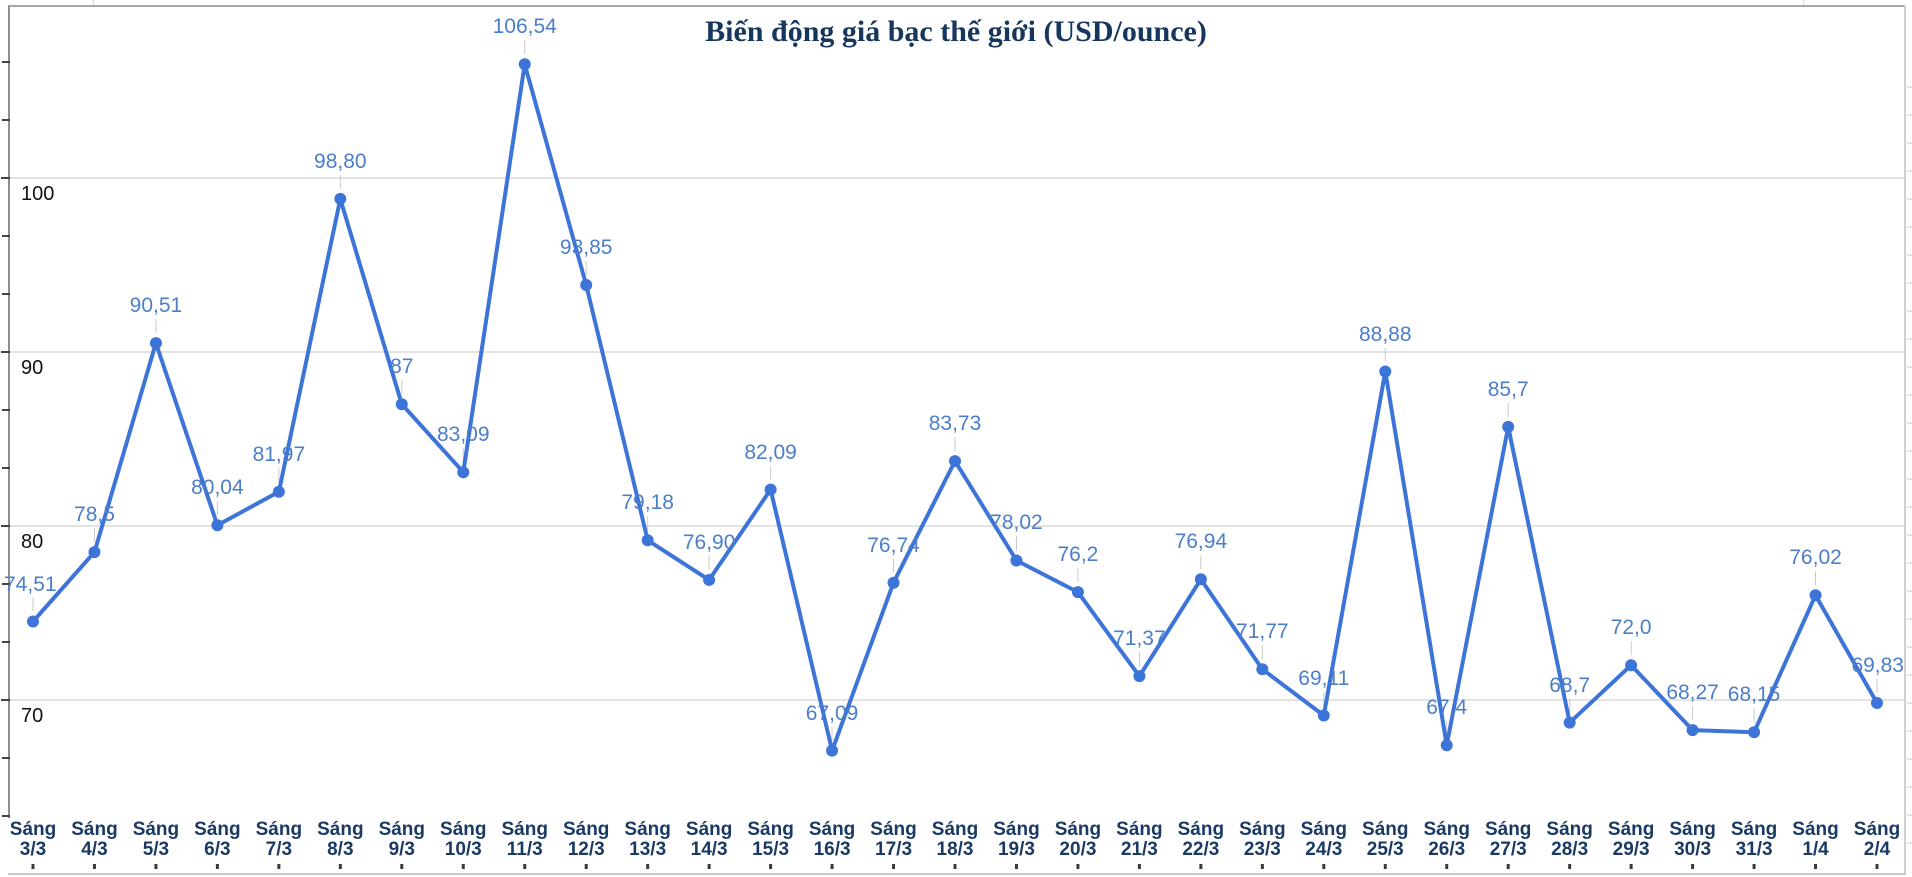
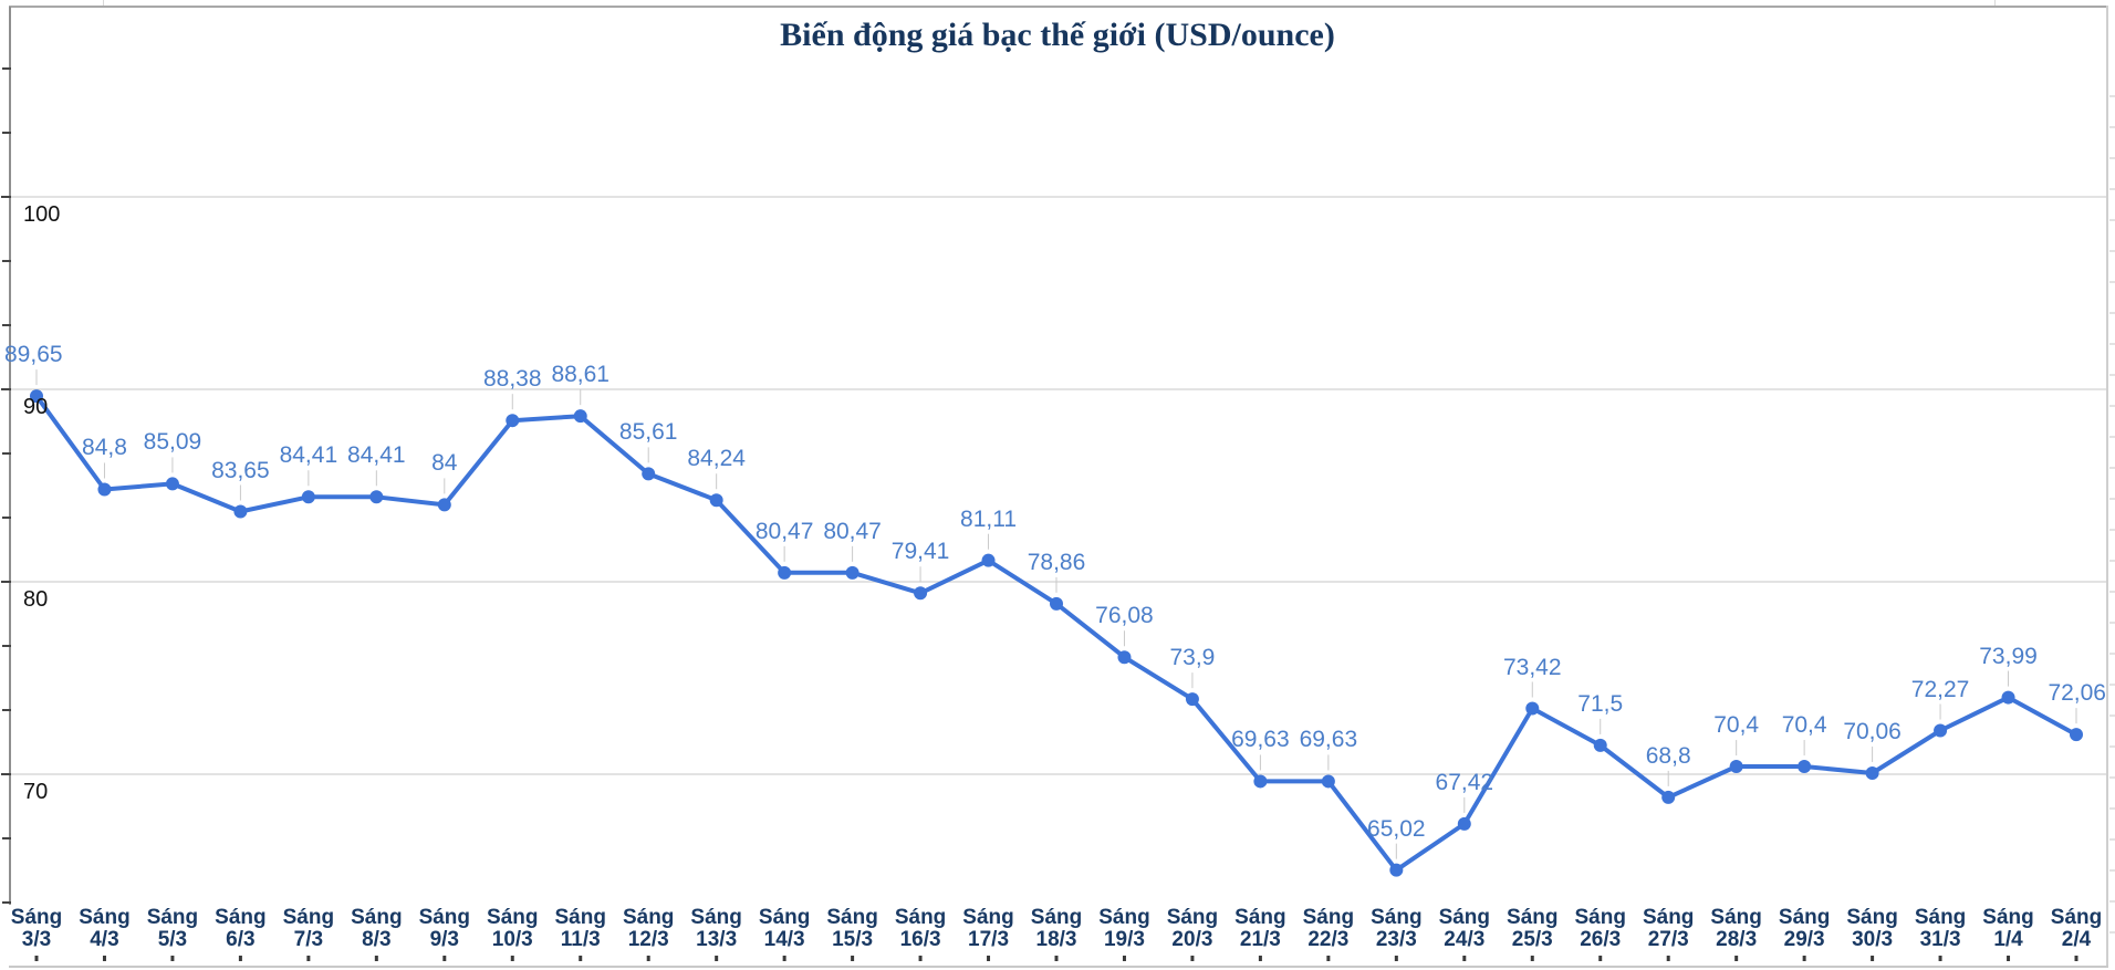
Sáng 3/3: 74,51 -> 89,65
Sáng 4/3: 78,5 -> 84,8
Sáng 5/3: 90,51 -> 85,09
Sáng 6/3: 80,04 -> 83,65
Sáng 7/3: 81,97 -> 84,41
Sáng 8/3: 98,80 -> 84,41
Sáng 9/3: 87 -> 84
Sáng 10/3: 83,09 -> 88,38
Sáng 11/3: 106,54 -> 88,61
Sáng 12/3: 93,85 -> 85,61
Sáng 13/3: 79,18 -> 84,24
Sáng 14/3: 76,90 -> 80,47
Sáng 15/3: 82,09 -> 80,47
Sáng 16/3: 67,09 -> 79,41
Sáng 17/3: 76,74 -> 81,11
Sáng 18/3: 83,73 -> 78,86
Sáng 19/3: 78,02 -> 76,08
Sáng 20/3: 76,2 -> 73,9
Sáng 21/3: 71,37 -> 69,63
Sáng 22/3: 76,94 -> 69,63
Sáng 23/3: 71,77 -> 65,02
Sáng 24/3: 69,11 -> 67,42
Sáng 25/3: 88,88 -> 73,42
Sáng 26/3: 67,4 -> 71,5
Sáng 27/3: 85,7 -> 68,8
Sáng 28/3: 68,7 -> 70,4
Sáng 29/3: 72,0 -> 70,4
Sáng 30/3: 68,27 -> 70,06
Sáng 31/3: 68,15 -> 72,27
Sáng 1/4: 76,02 -> 73,99
Sáng 2/4: 69,83 -> 72,06
